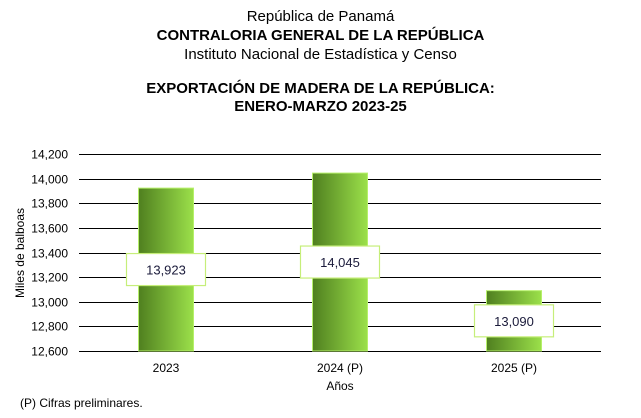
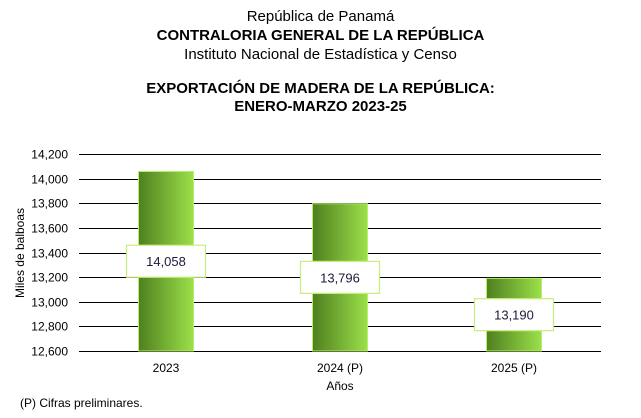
2023: 13,923 -> 14,058
2024 (P): 14,045 -> 13,796
2025 (P): 13,090 -> 13,190
